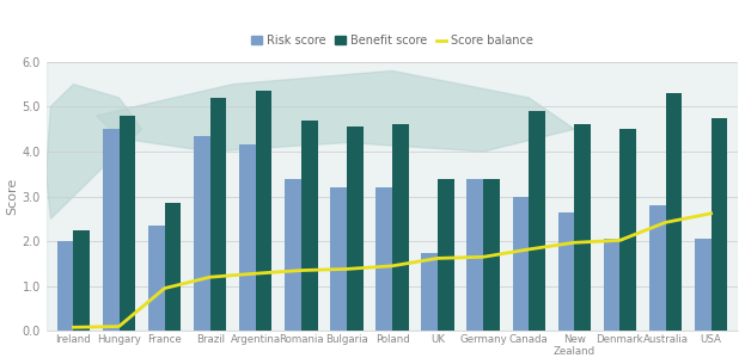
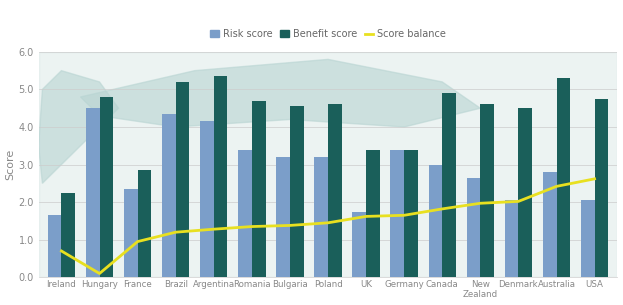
Risk score/Ireland: 2.00 -> 1.65
Score balance/Ireland: 0.08 -> 0.70
